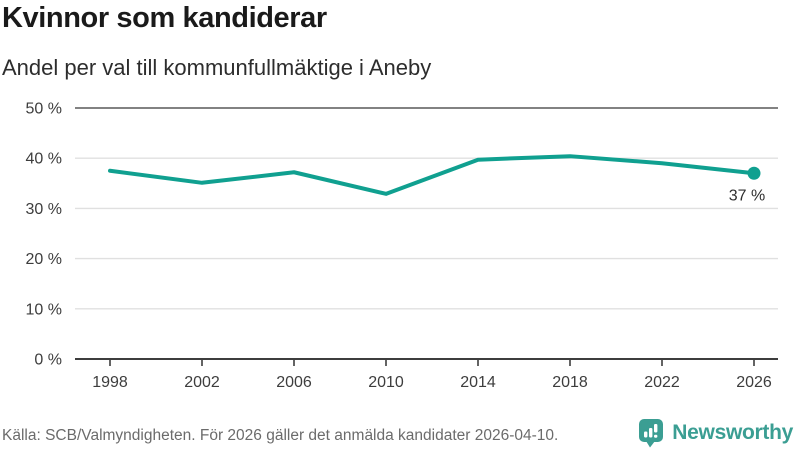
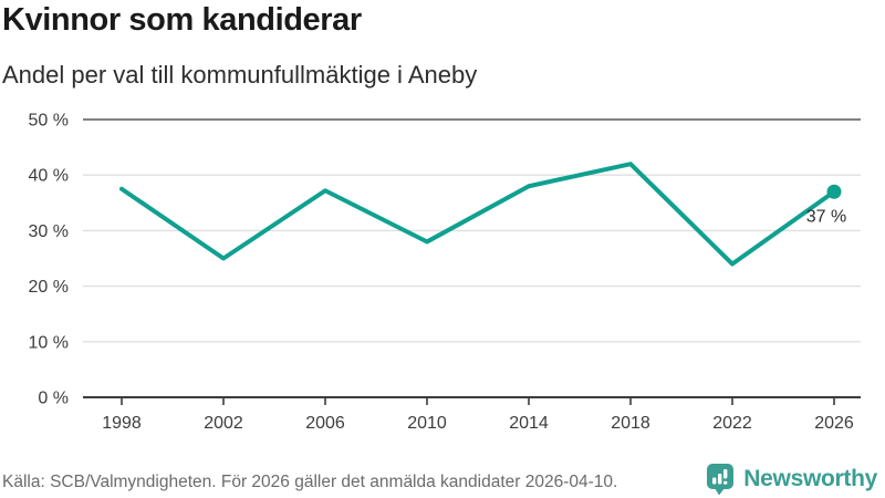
2002: 35% -> 25%
2010: 33% -> 28%
2014: 40% -> 38%
2018: 40% -> 42%
2022: 39% -> 24%
